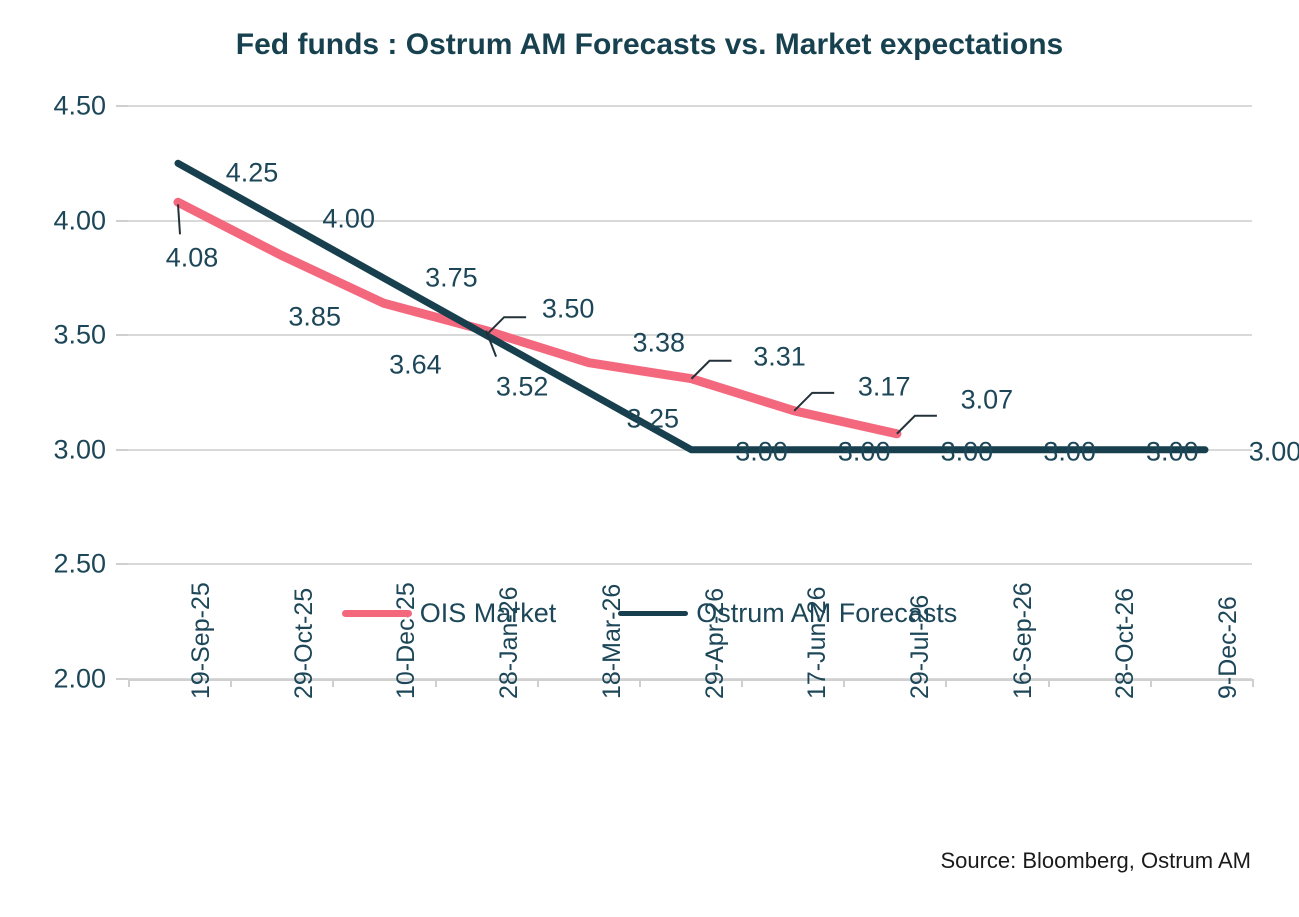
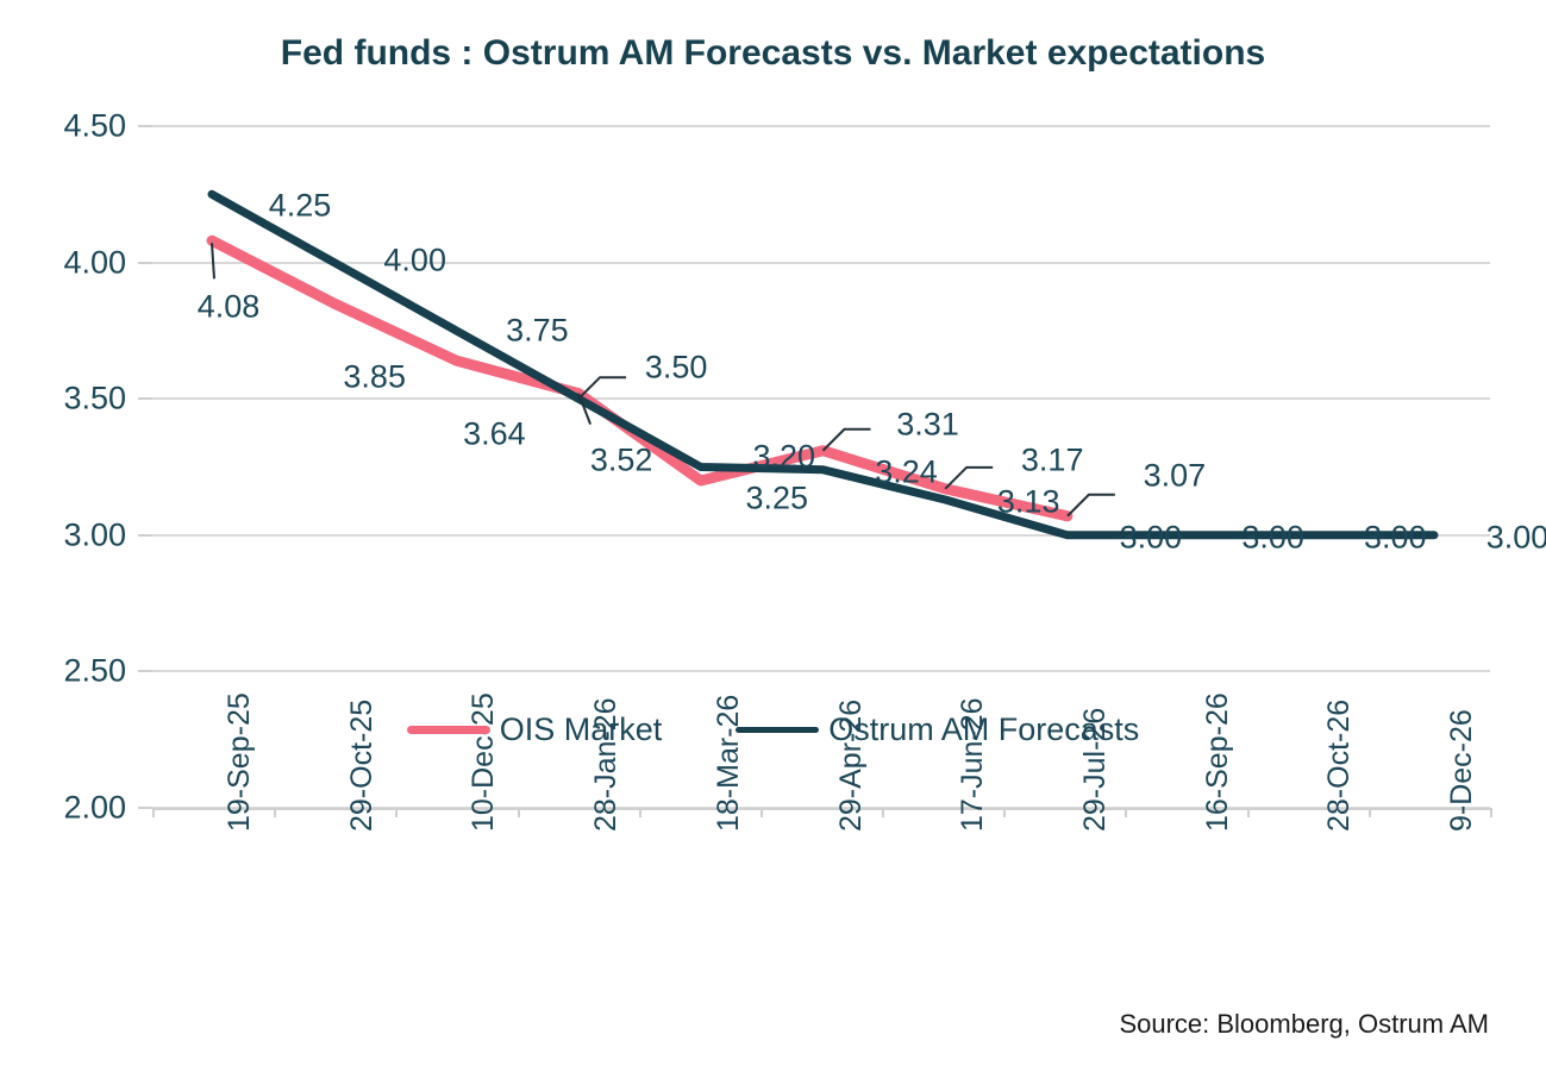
OIS Market/18-Mar-26: 3.38 -> 3.20
Ostrum AM Forecasts/29-Apr-26: 3.00 -> 3.24
Ostrum AM Forecasts/17-Jun-26: 3.00 -> 3.13
